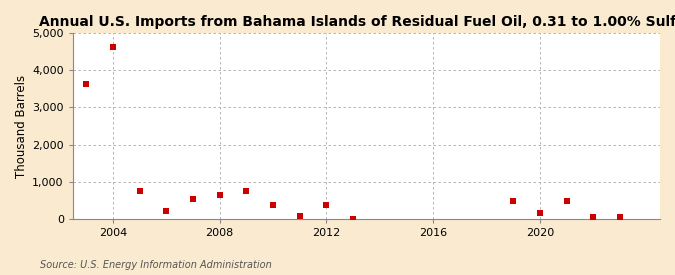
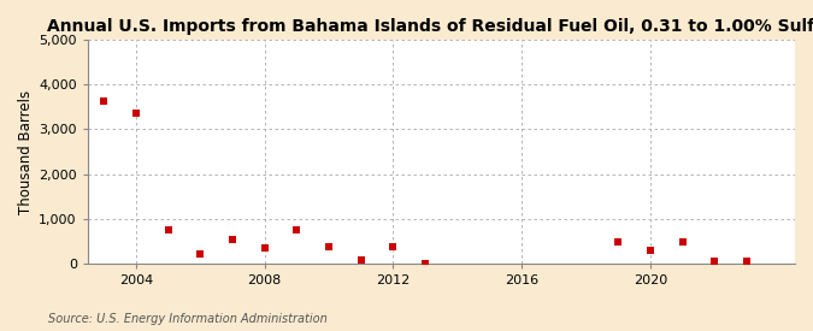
2004: 4,630 -> 3,350
2008: 640 -> 350
2020: 150 -> 300
